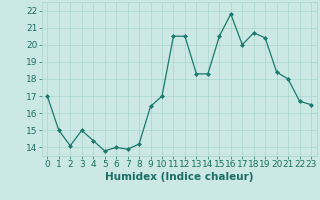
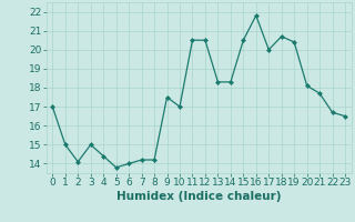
7: 13.9 -> 14.2
9: 16.4 -> 17.5
20: 18.4 -> 18.1
21: 18.0 -> 17.7
